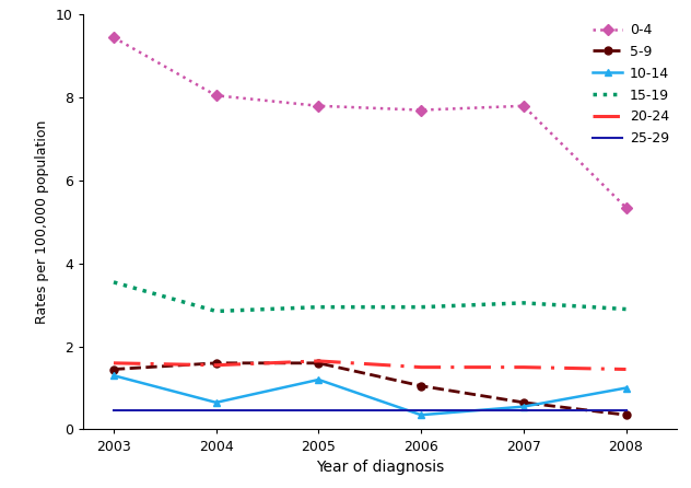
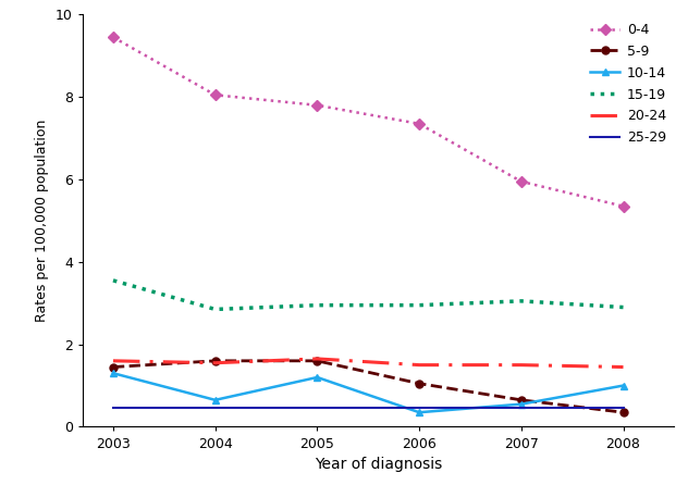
0-4/2006: 7.70 -> 7.35
0-4/2007: 7.80 -> 5.95
